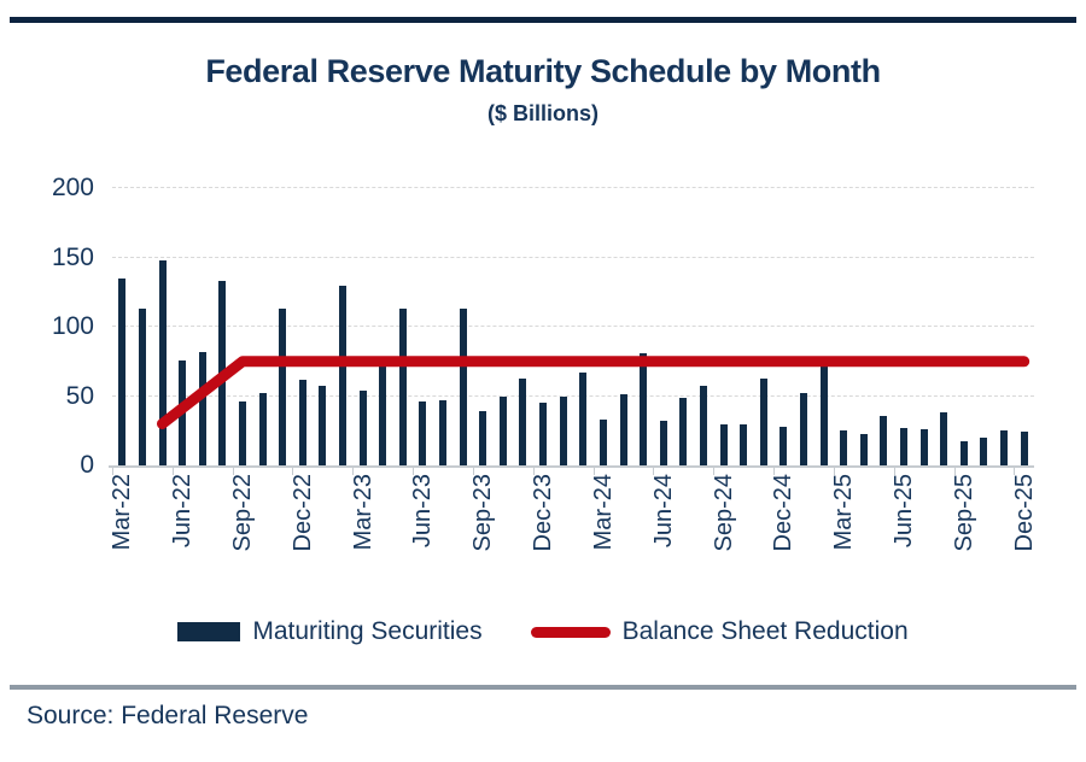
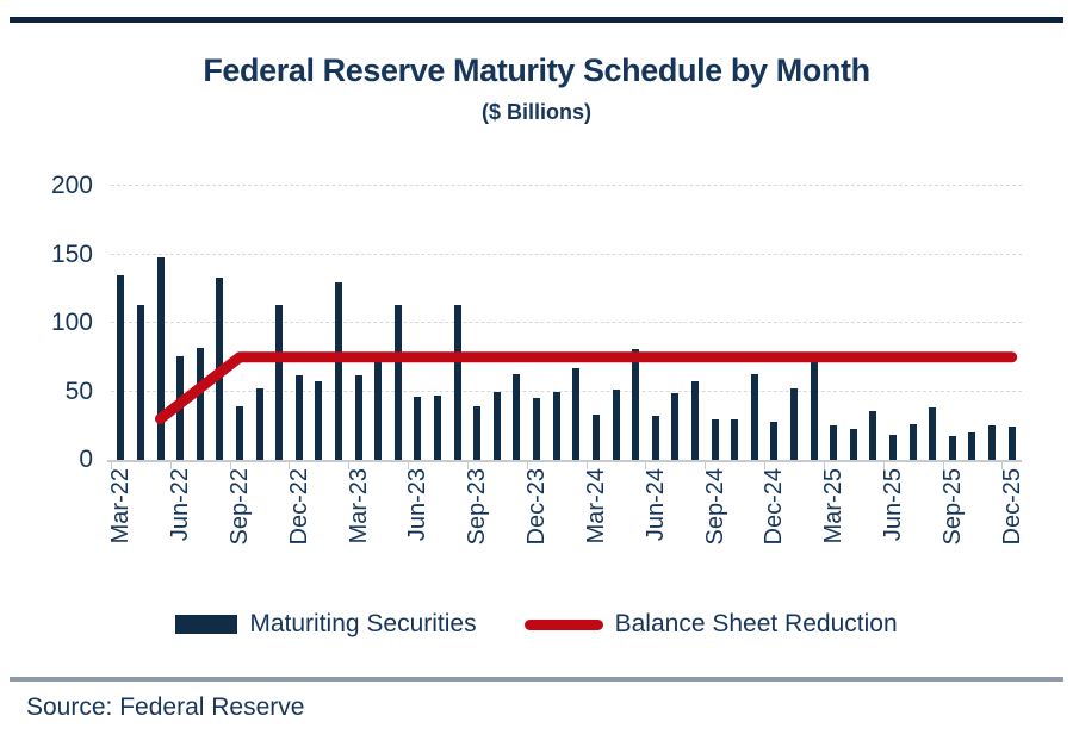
Sep-22: 46 -> 39
Mar-23: 54 -> 62
Jun-25: 27 -> 18
